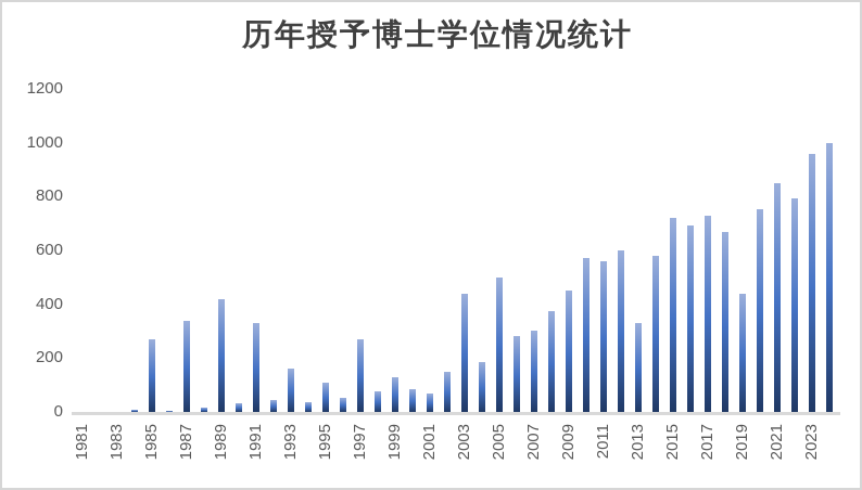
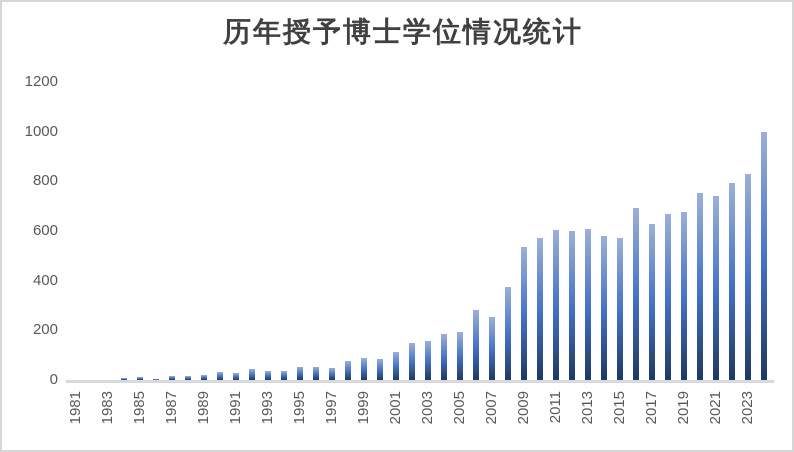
1985: 270 -> 10
1987: 340 -> 20
1989: 420 -> 20
1991: 330 -> 30
1993: 160 -> 40
1995: 110 -> 50
1997: 270 -> 50
1999: 130 -> 90
2001: 70 -> 110
2003: 440 -> 160
2005: 500 -> 200
2007: 300 -> 250
2009: 450 -> 540
2011: 560 -> 600
2013: 330 -> 610
2015: 720 -> 570
2017: 730 -> 630
2019: 440 -> 680
2021: 850 -> 740
2023: 960 -> 830
